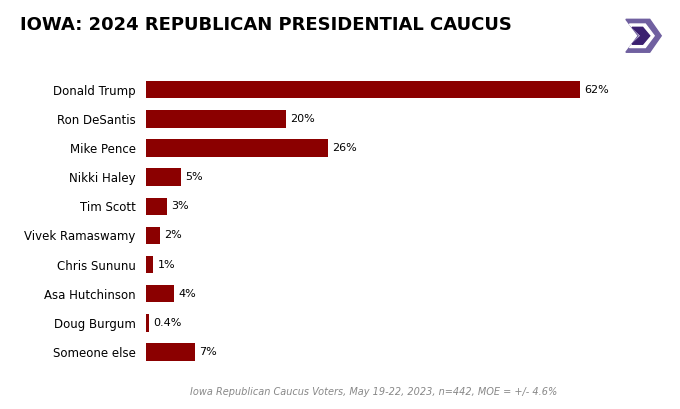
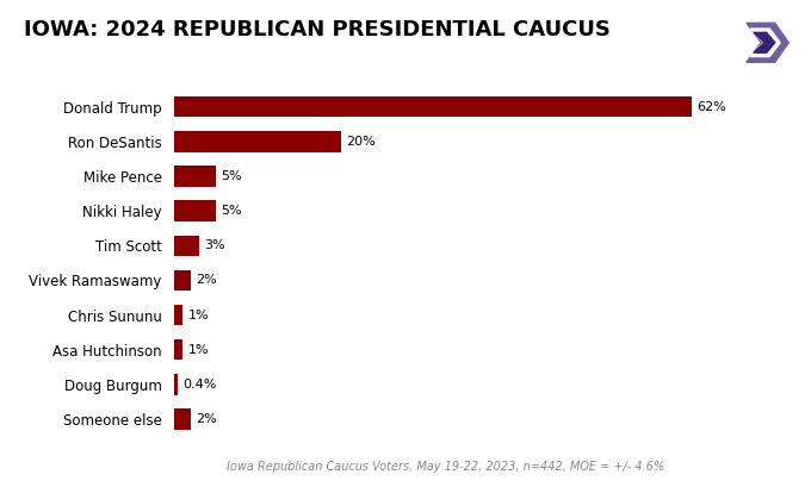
Mike Pence: 26% -> 5%
Asa Hutchinson: 4% -> 1%
Someone else: 7% -> 2%
